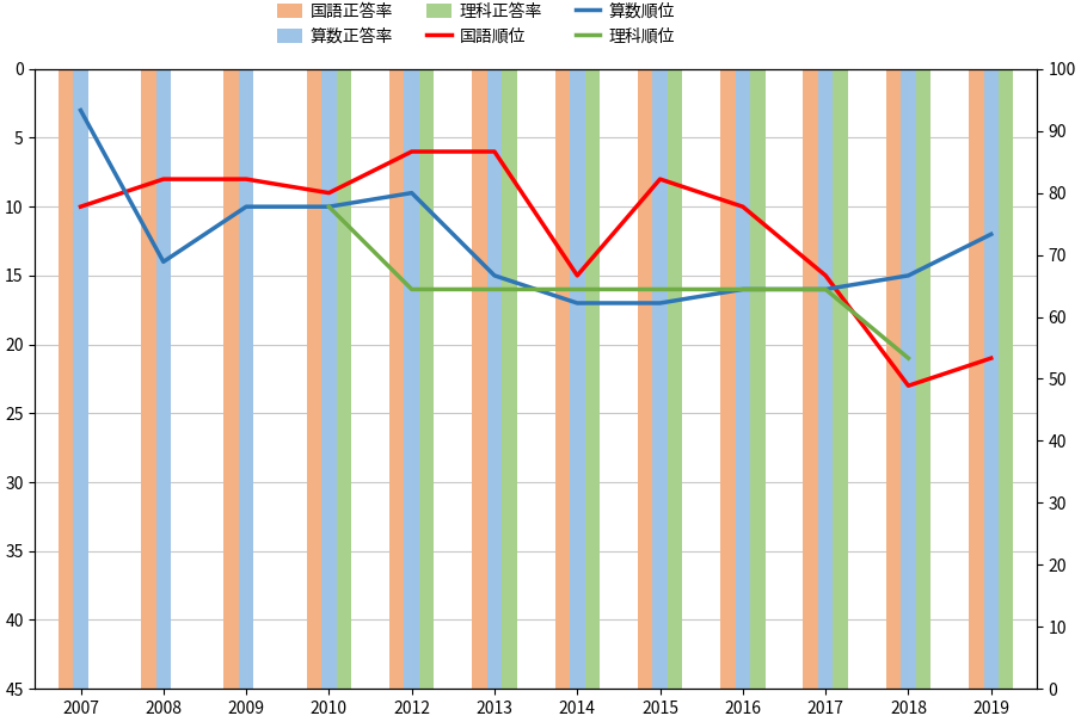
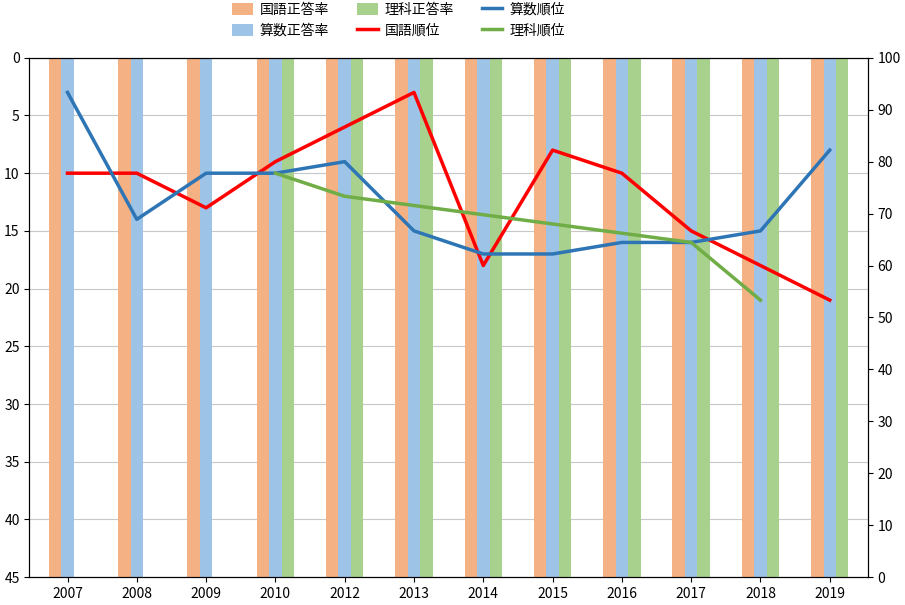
国語順位/2008: 8 -> 10
国語順位/2009: 8 -> 13
理科順位/2012: 16 -> 12
国語順位/2013: 6 -> 3
国語順位/2014: 15 -> 18
国語順位/2018: 23 -> 18
算数順位/2019: 12 -> 8
